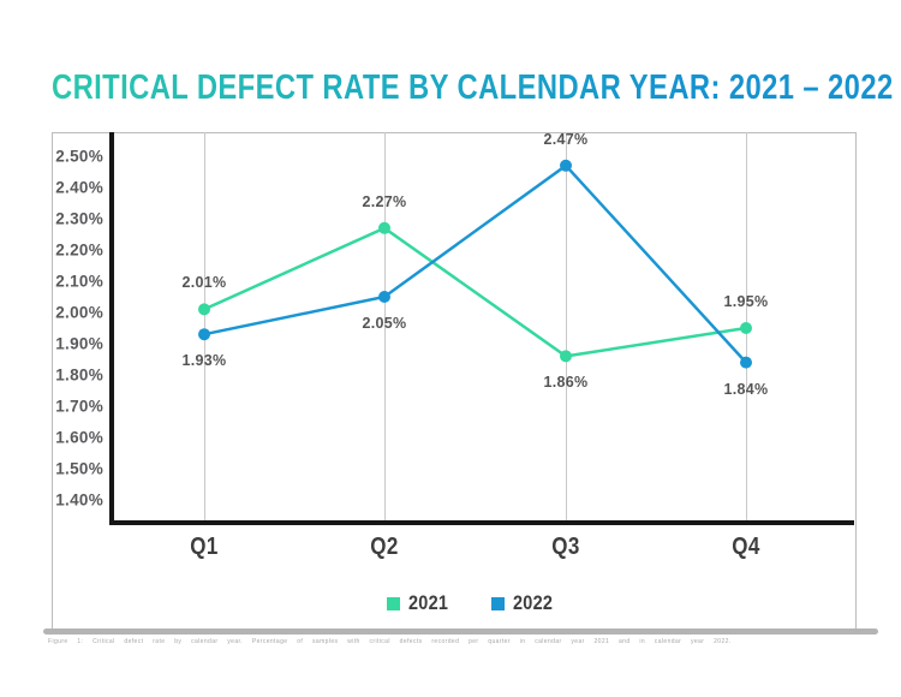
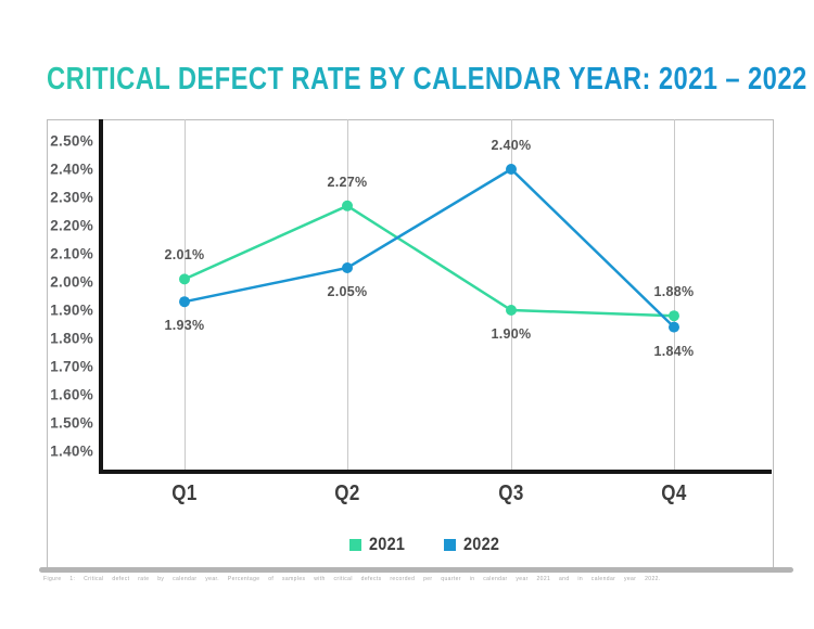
2021/Q3: 1.86% -> 1.90%
2022/Q3: 2.47% -> 2.40%
2021/Q4: 1.95% -> 1.88%
